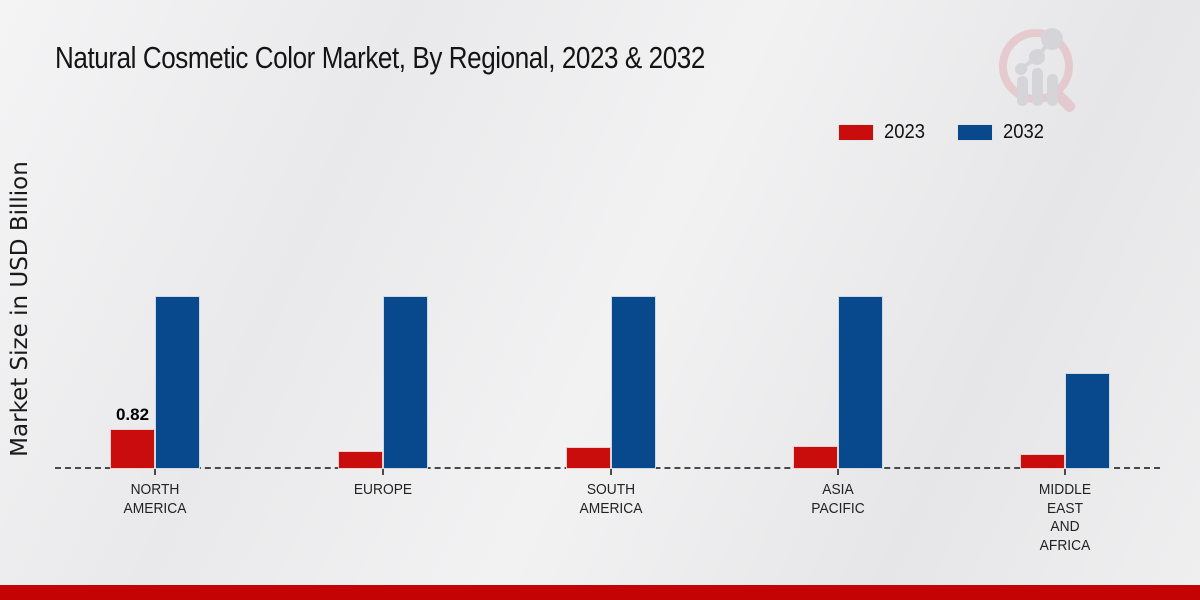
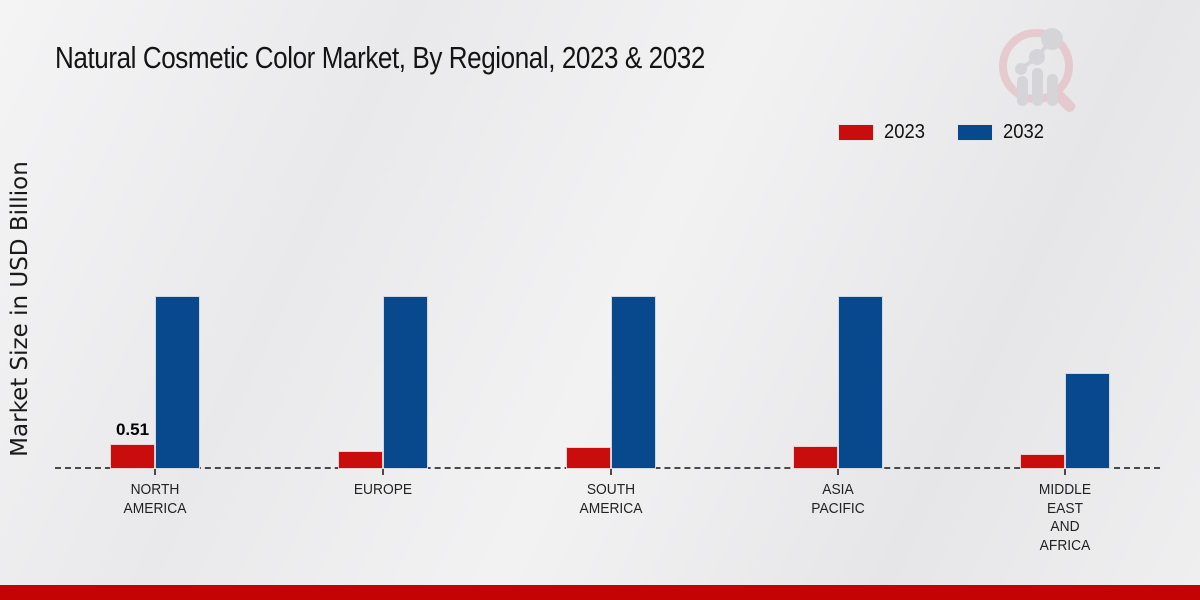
2023/NORTH AMERICA: 0.82 -> 0.51
